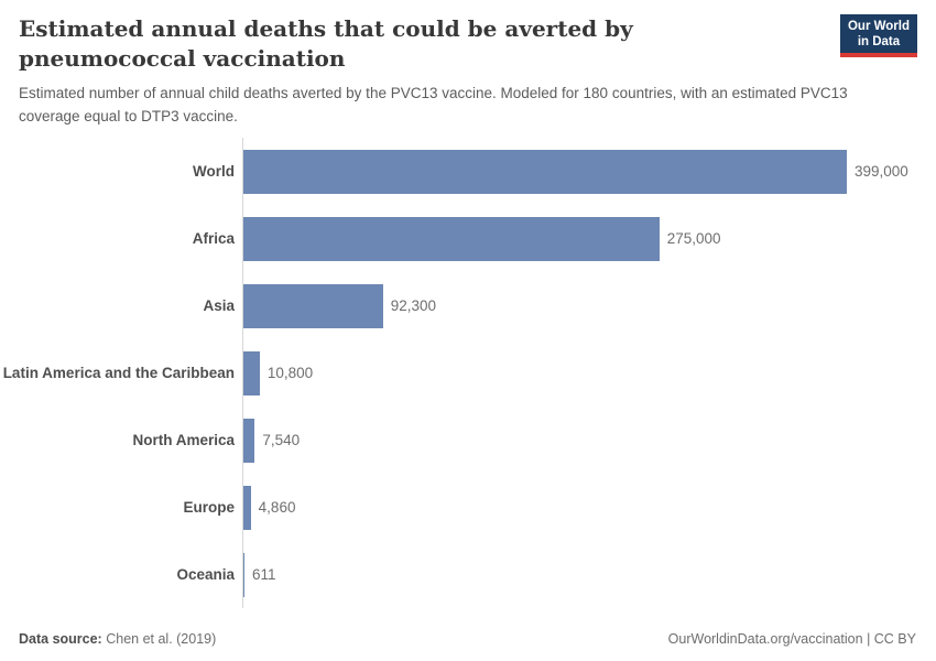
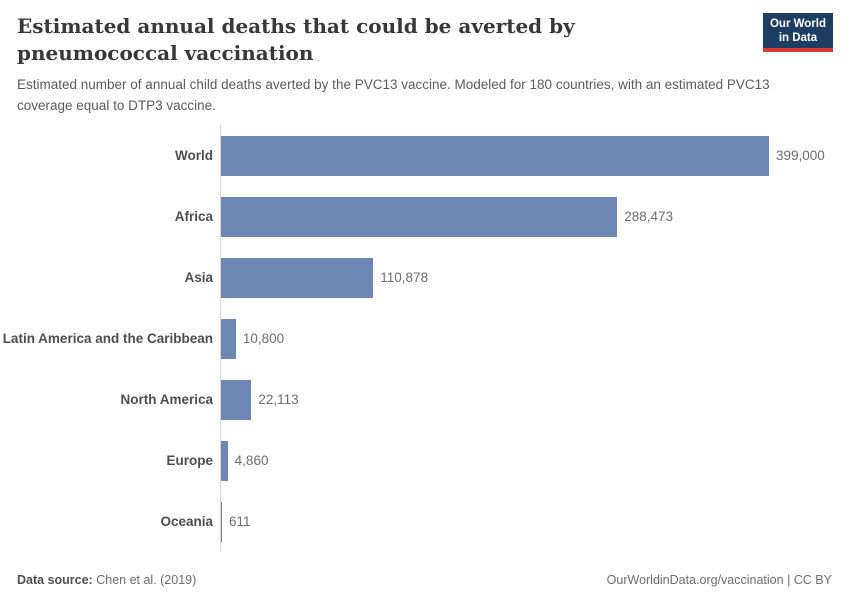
Africa: 275,000 -> 288,473
Asia: 92,300 -> 110,878
North America: 7,540 -> 22,113
